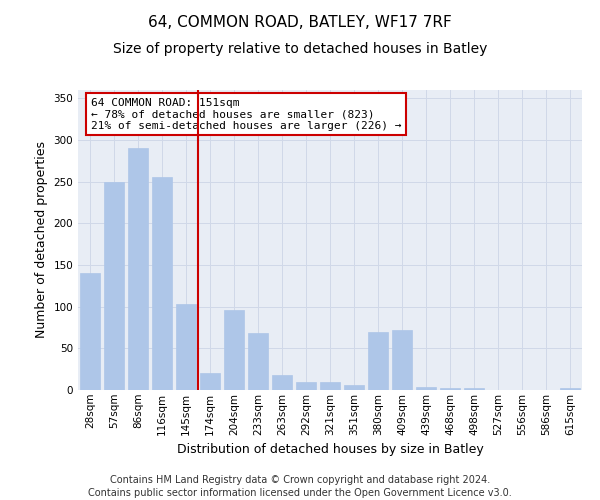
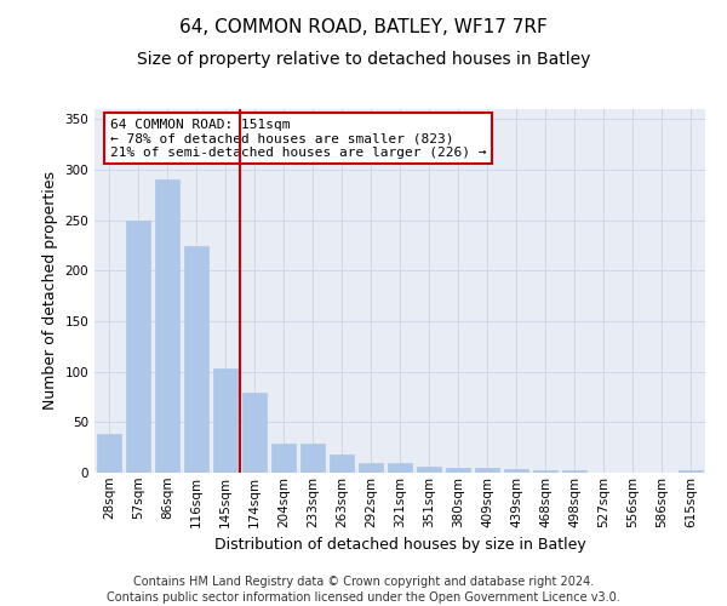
28sqm: 140 -> 38
116sqm: 256 -> 225
174sqm: 20 -> 79
204sqm: 96 -> 29
233sqm: 68 -> 29
380sqm: 70 -> 5
409sqm: 72 -> 5
